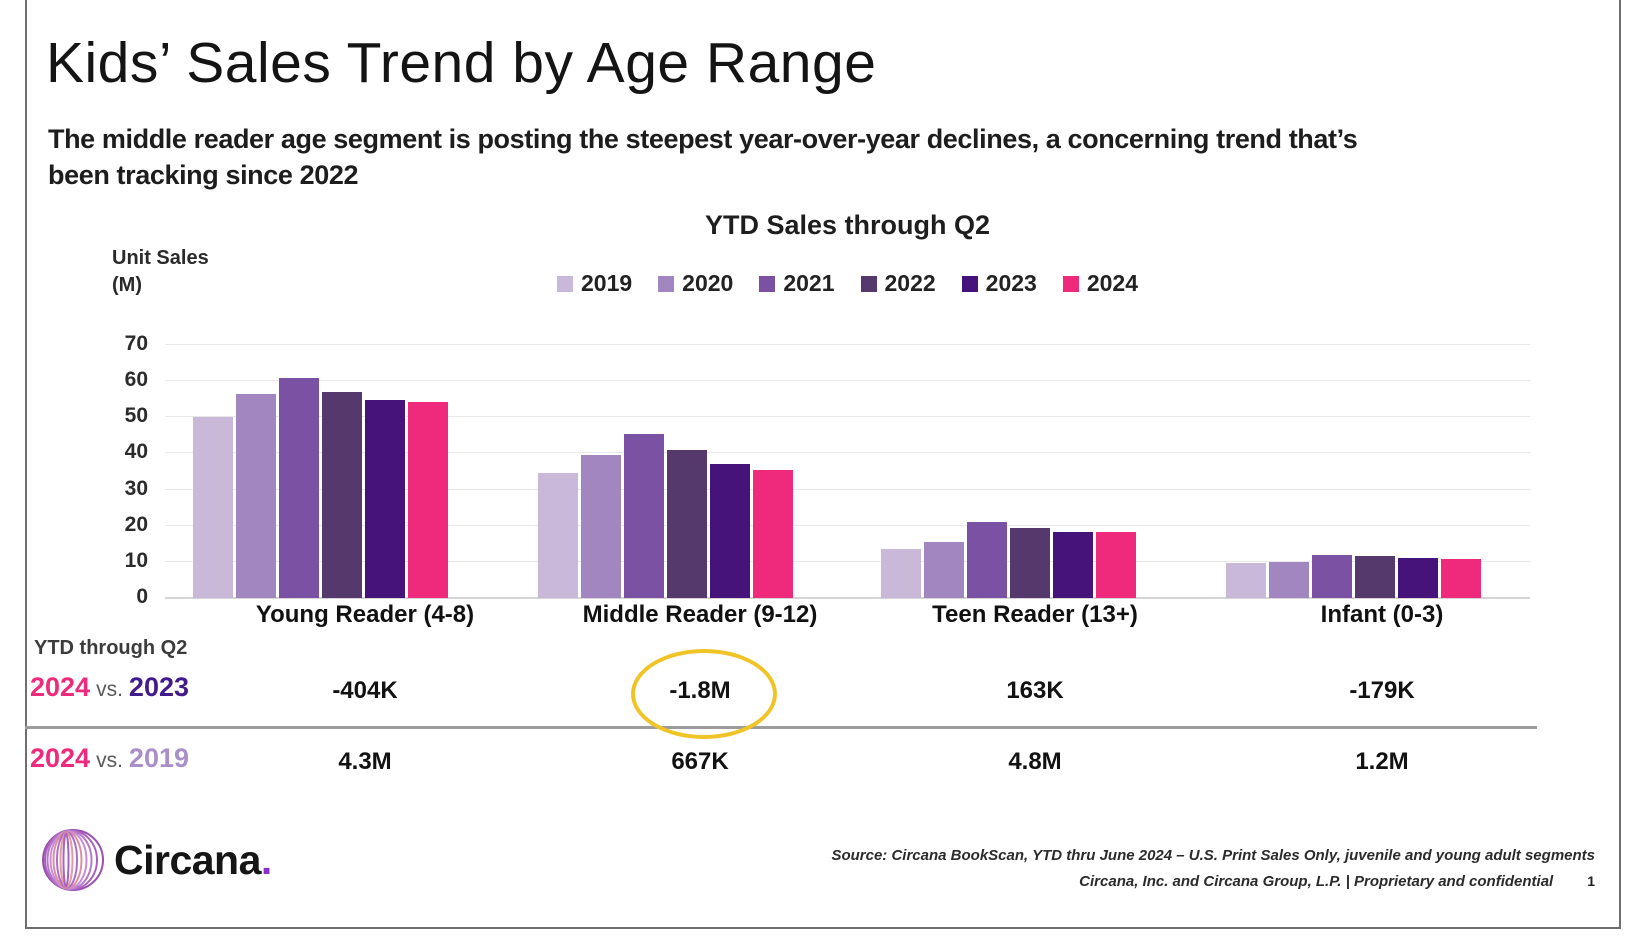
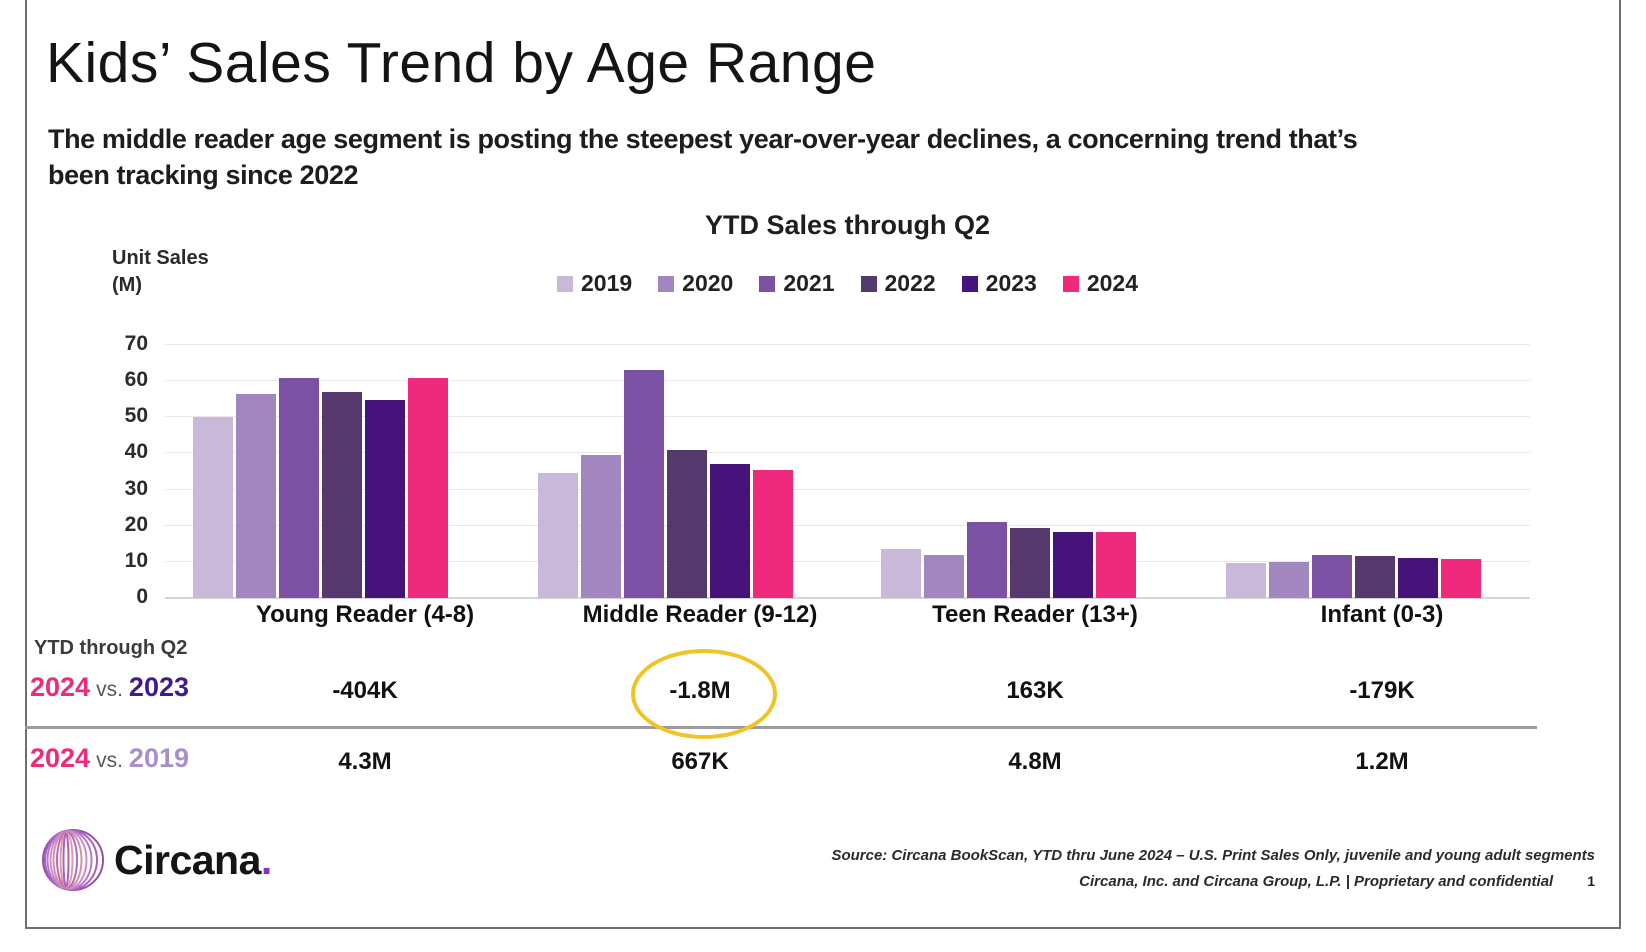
2024/Young Reader (4-8): 54 -> 61
2021/Middle Reader (9-12): 46 -> 63
2020/Teen Reader (13+): 16 -> 12
